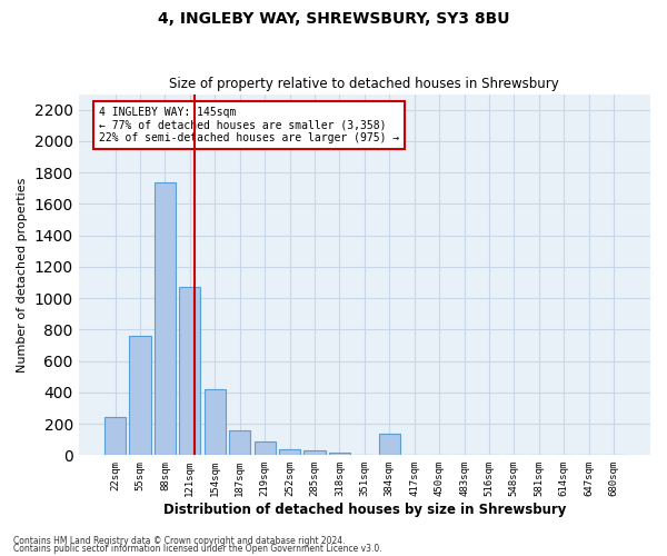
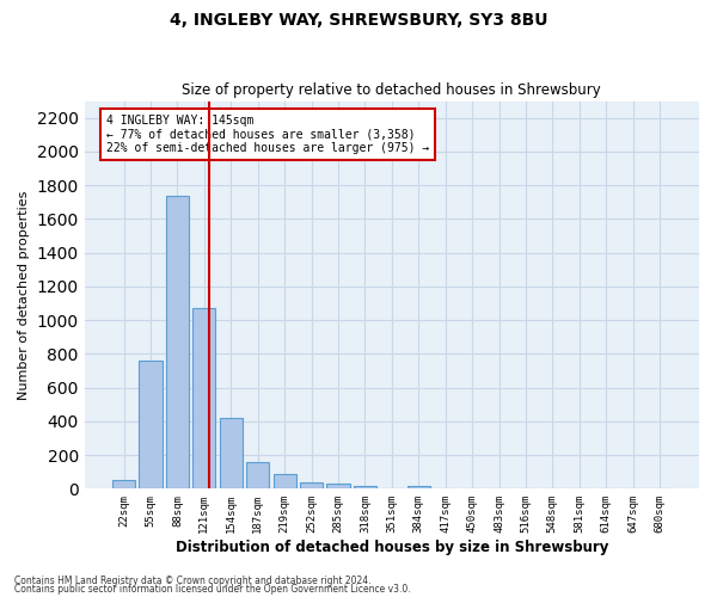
22sqm: 240 -> 60
384sqm: 140 -> 20
